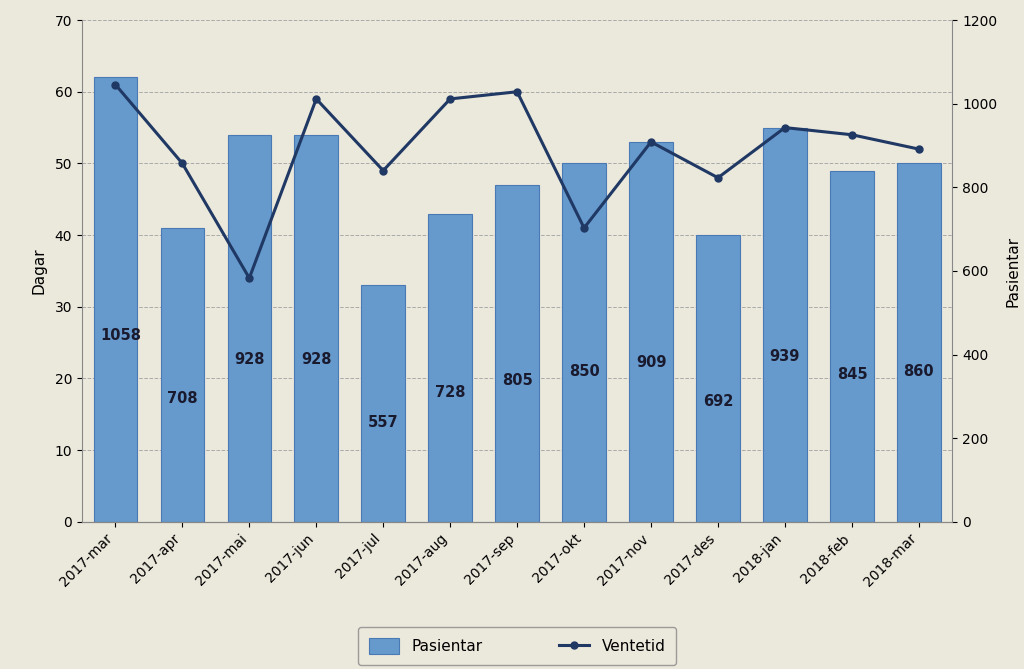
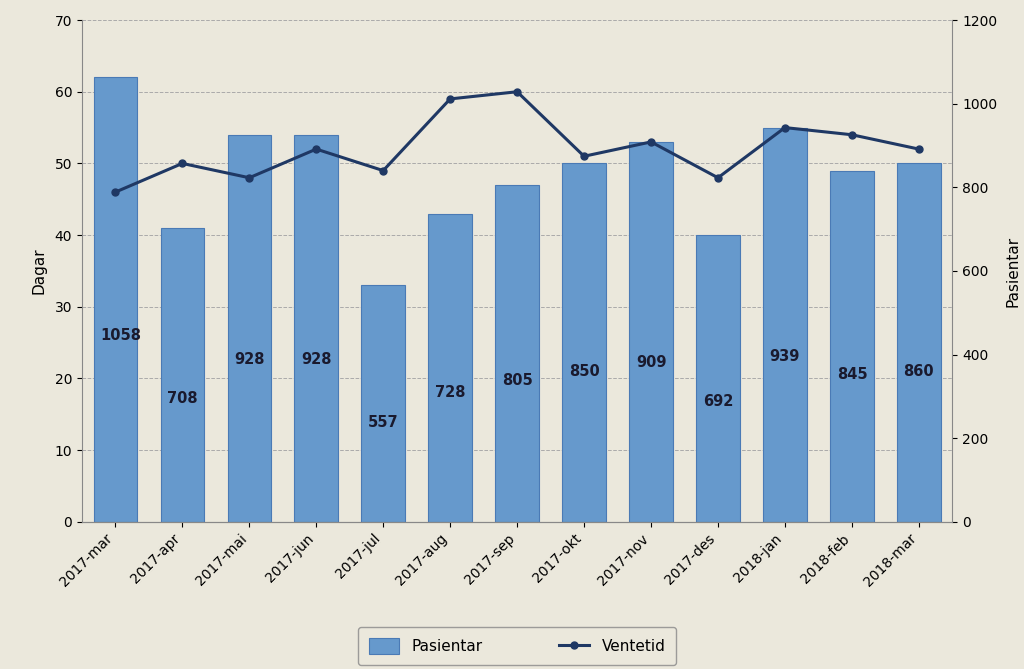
Ventetid/2017-mar: 61 -> 46
Ventetid/2017-mai: 34 -> 48
Ventetid/2017-jun: 59 -> 52
Ventetid/2017-okt: 41 -> 51
